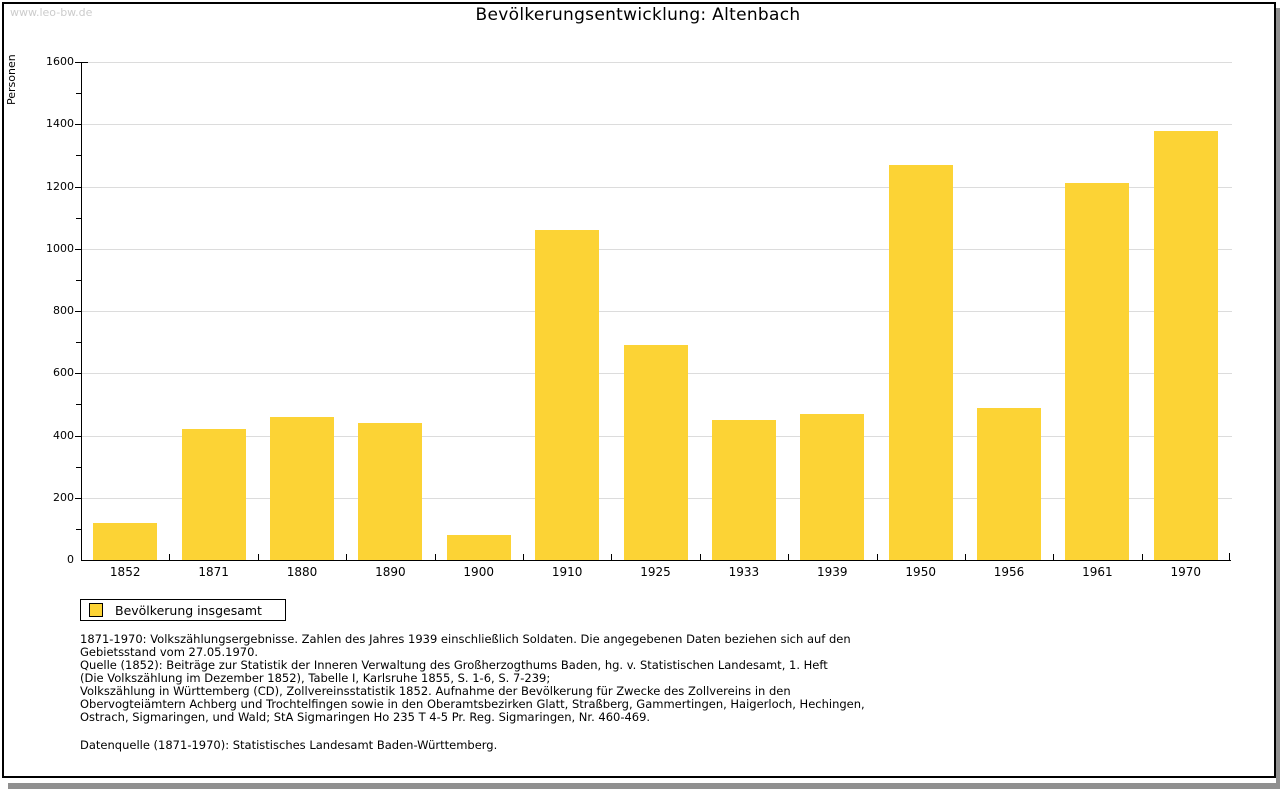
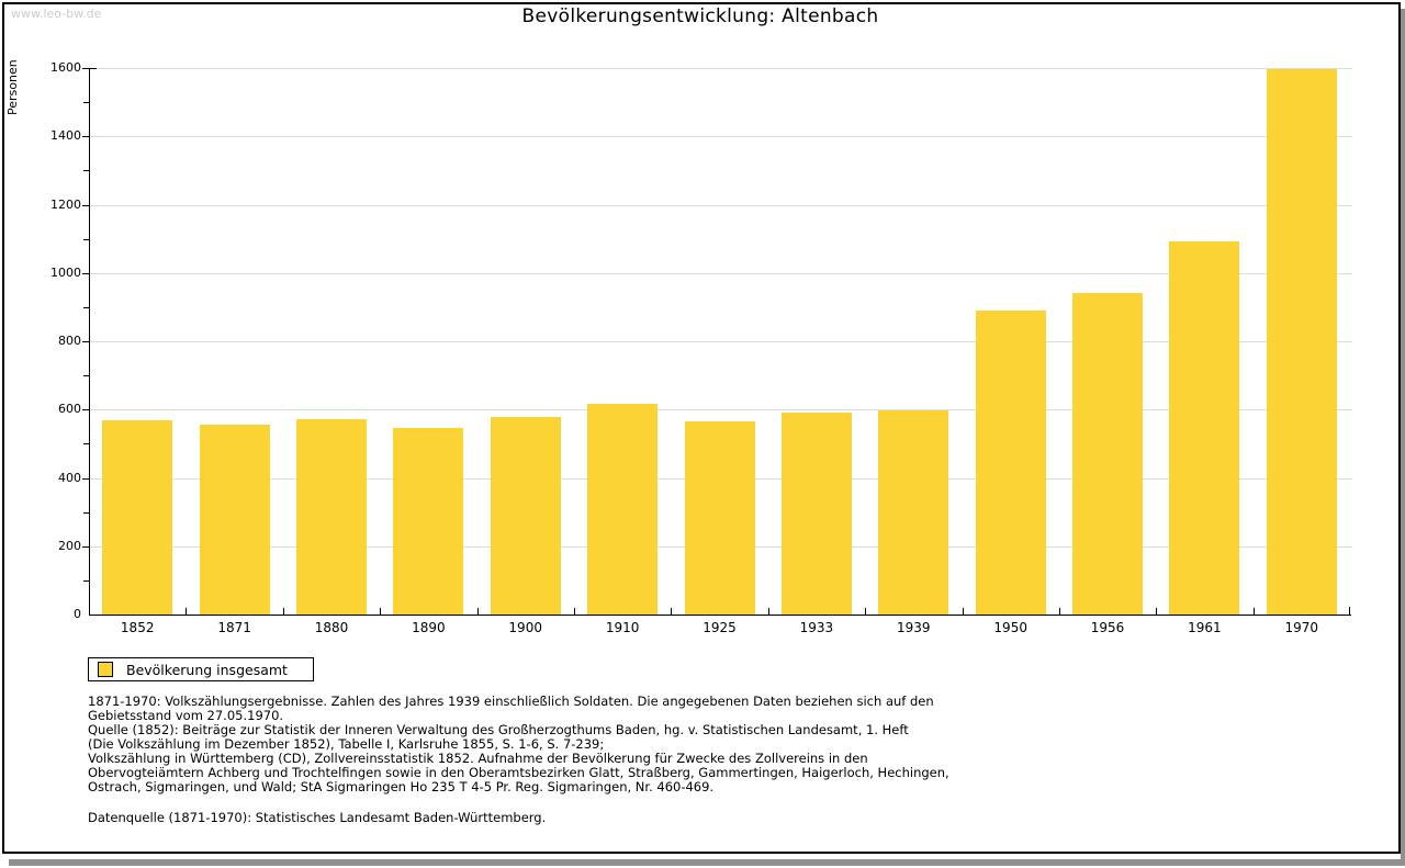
1852: 120 -> 570
1871: 420 -> 560
1880: 460 -> 570
1890: 440 -> 550
1900: 80 -> 580
1910: 1060 -> 620
1925: 690 -> 560
1933: 450 -> 590
1939: 470 -> 600
1950: 1270 -> 890
1956: 490 -> 940
1961: 1210 -> 1090
1970: 1380 -> 1600
